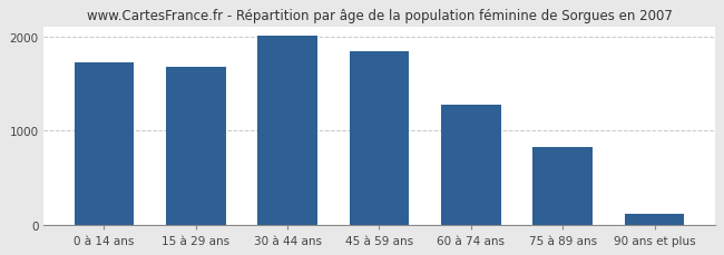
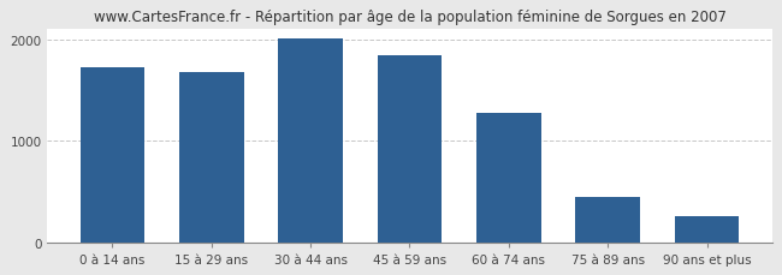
75 à 89 ans: 820 -> 440
90 ans et plus: 110 -> 260
